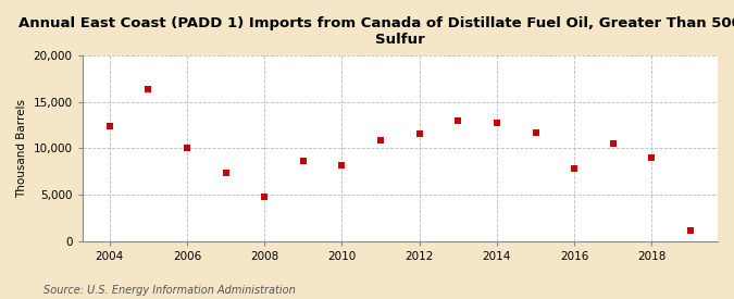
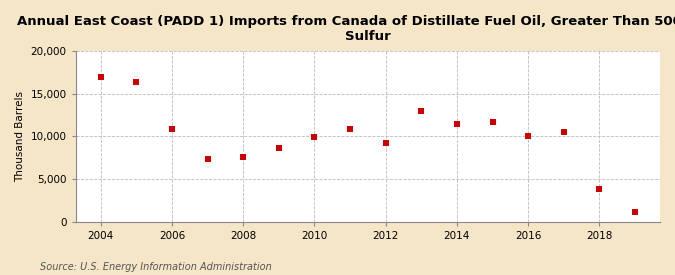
2004: 12,400 -> 17,000
2006: 10,000 -> 10,900
2008: 4,800 -> 7,600
2010: 8,200 -> 9,900
2012: 11,600 -> 9,200
2014: 12,800 -> 11,400
2016: 7,800 -> 10,100
2018: 9,000 -> 3,800
